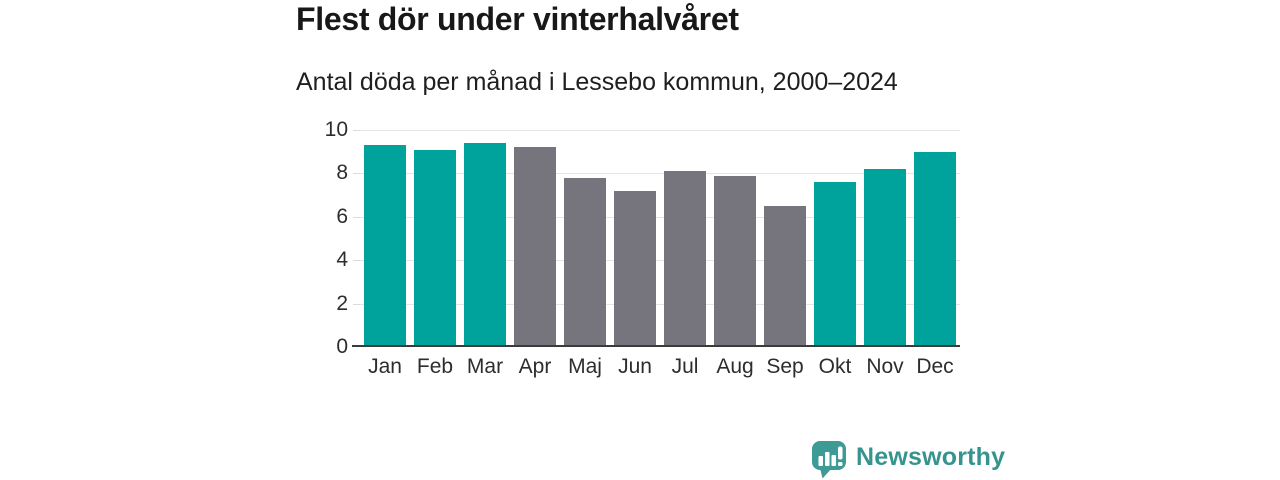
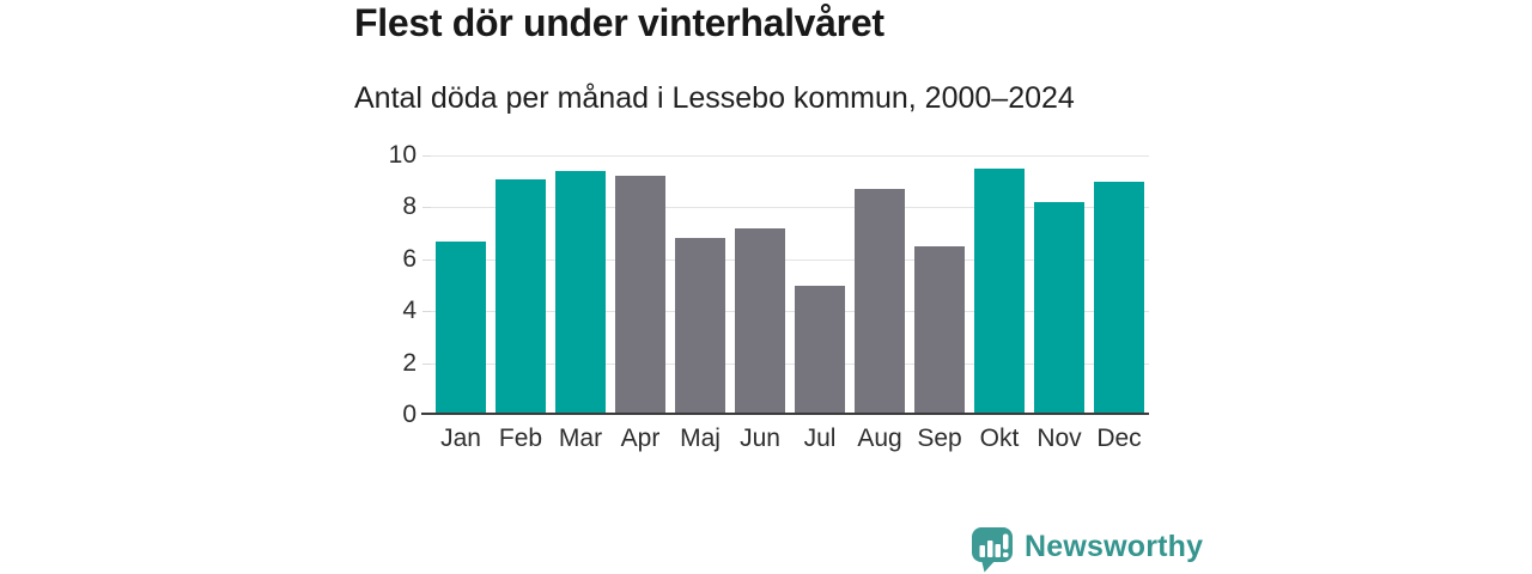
Jan: 9.3 -> 6.7
Maj: 7.8 -> 6.8
Jul: 8.1 -> 5.0
Aug: 7.9 -> 8.7
Okt: 7.6 -> 9.5
